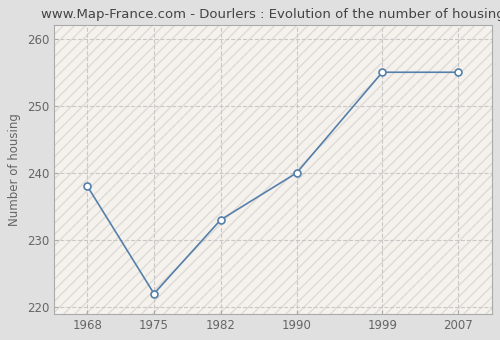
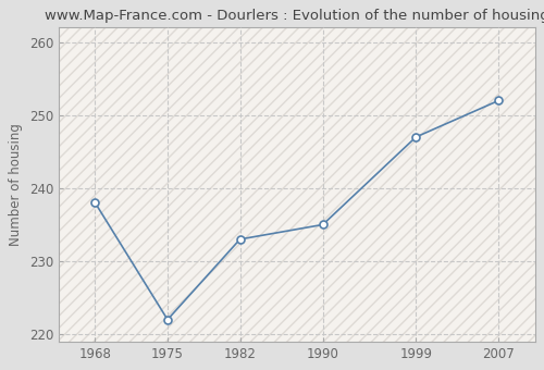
1990: 240 -> 235
1999: 255 -> 247
2007: 255 -> 252
